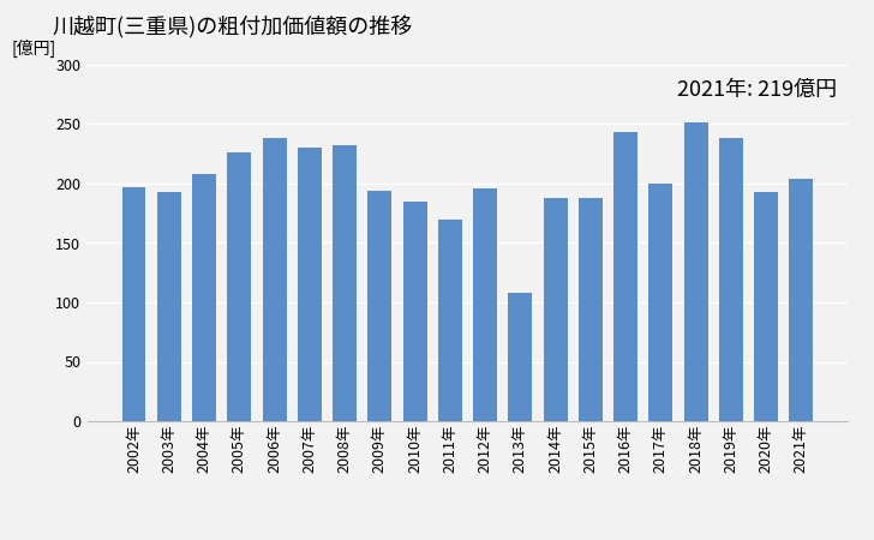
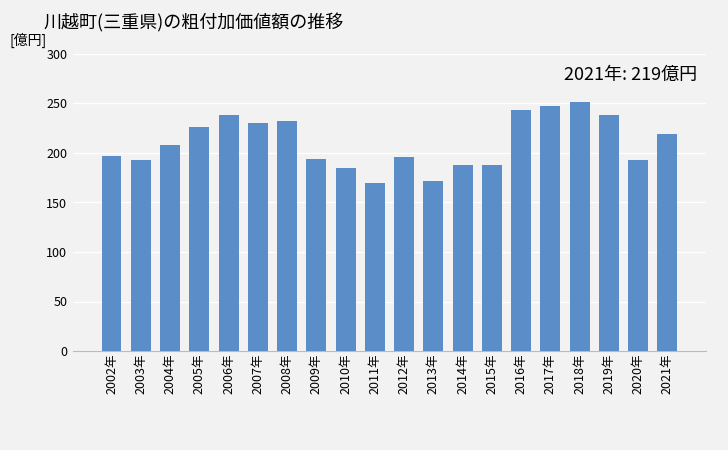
2013年: 108 -> 172
2017年: 200 -> 247
2021年: 204 -> 219
